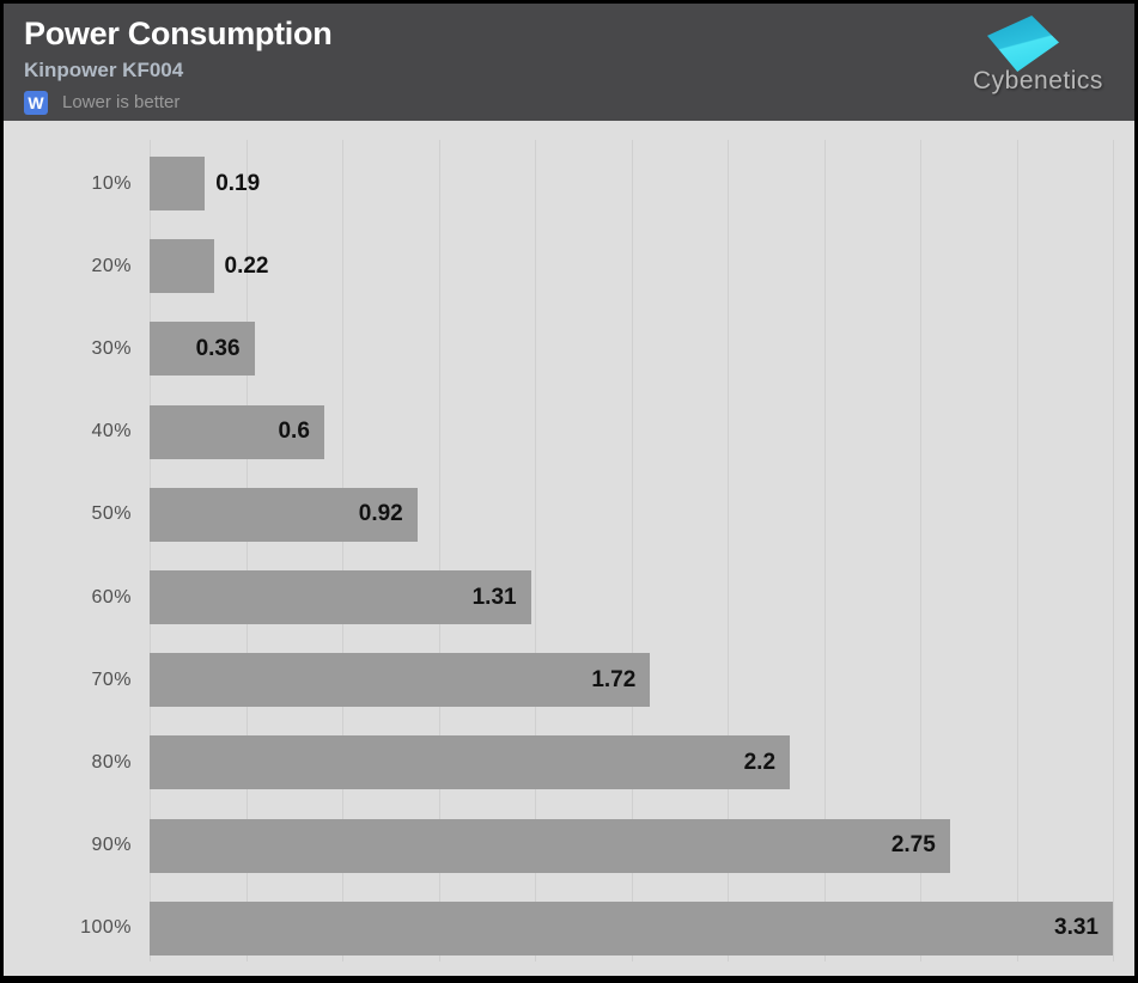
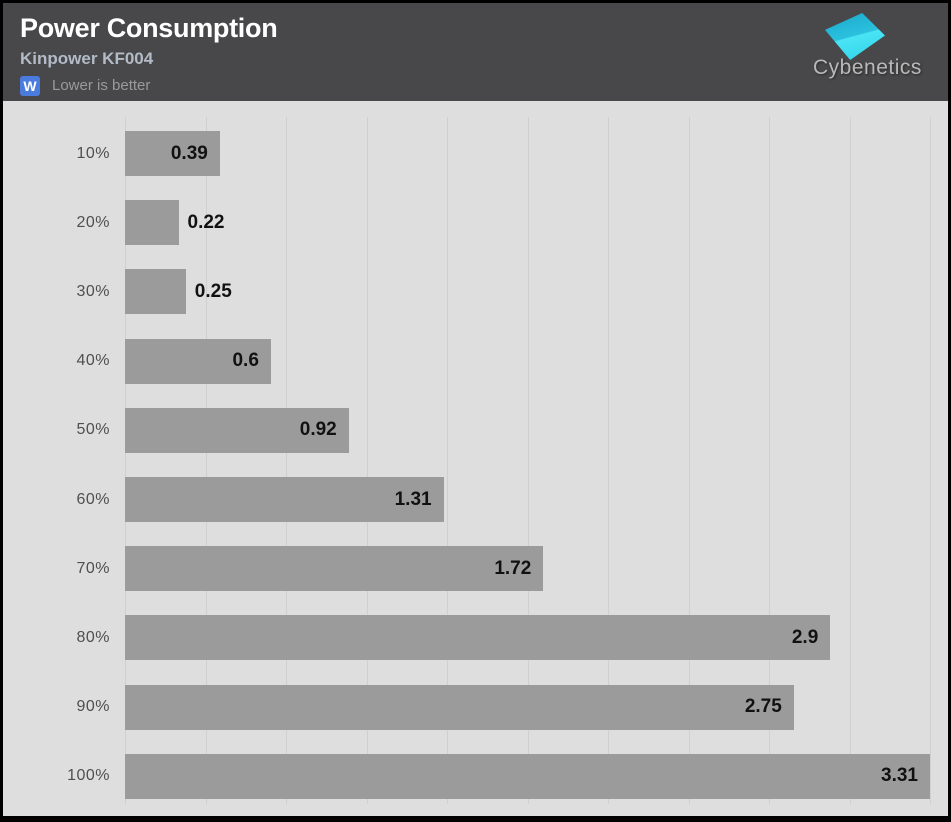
10%: 0.19 -> 0.39
30%: 0.36 -> 0.25
80%: 2.2 -> 2.9
